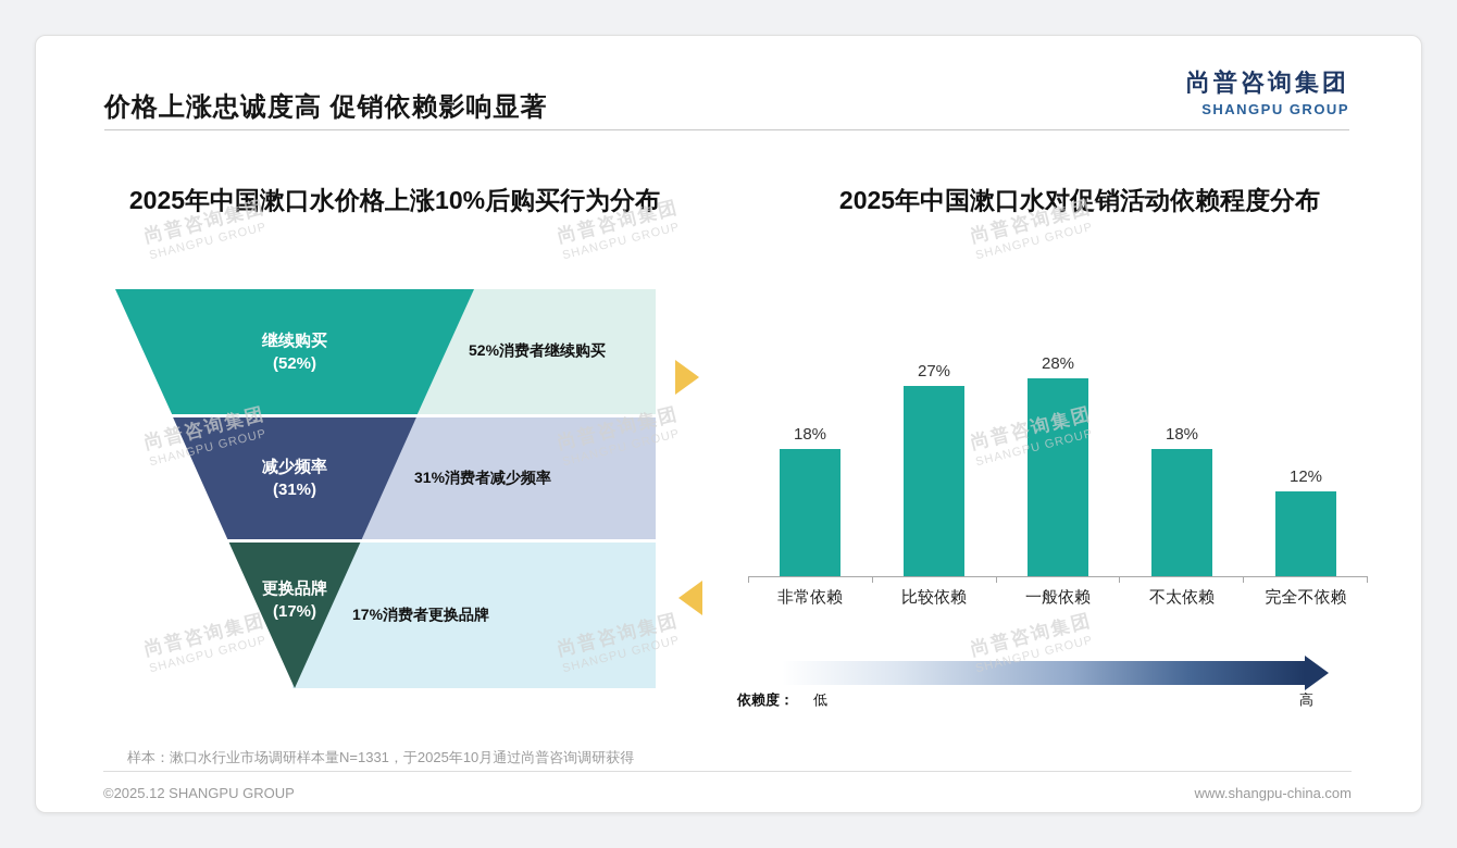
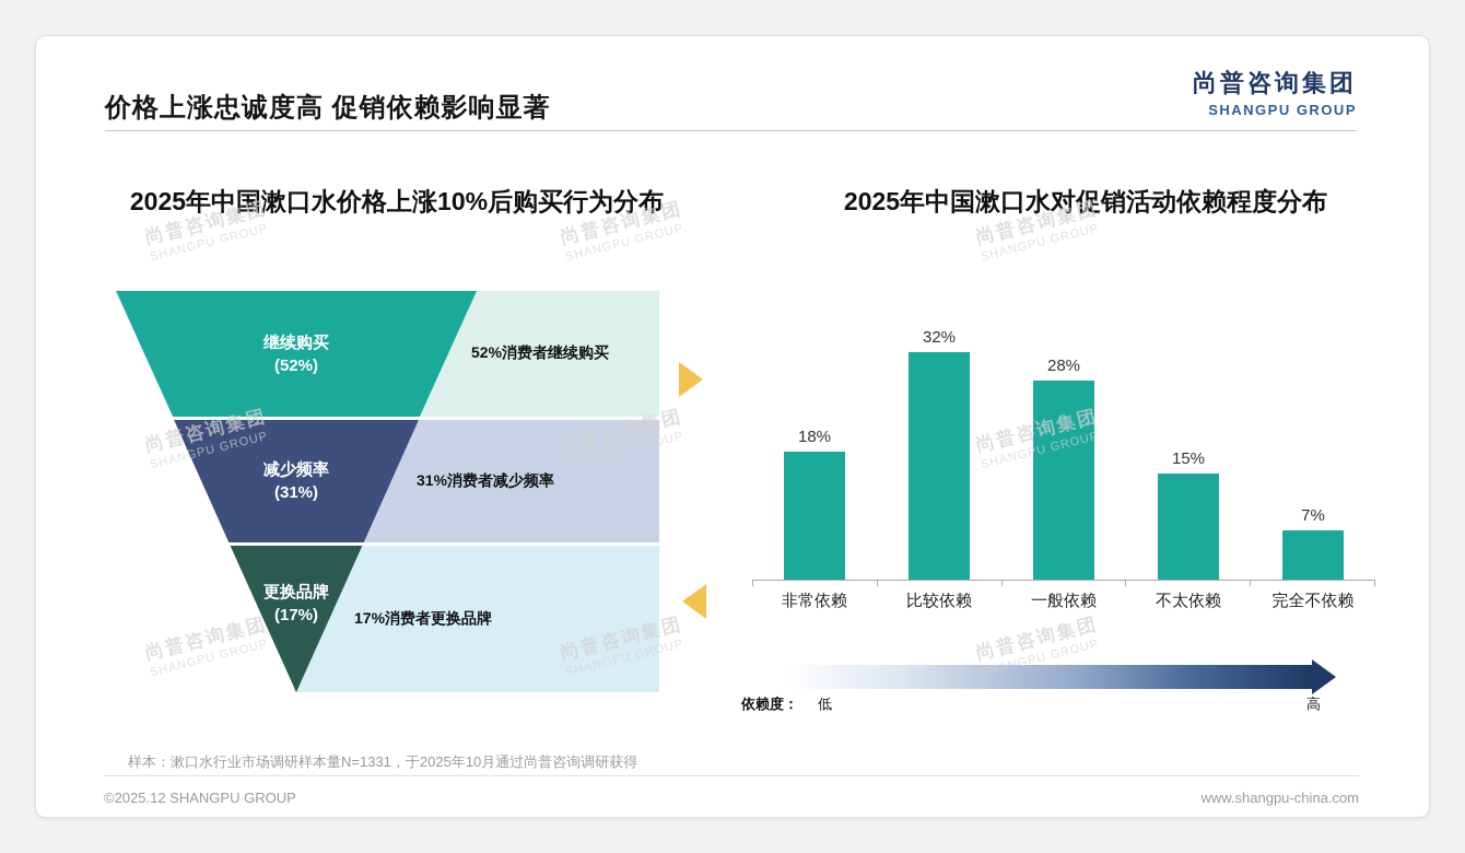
2025年中国漱口水对促销活动依赖程度分布/比较依赖: 27% -> 32%
2025年中国漱口水对促销活动依赖程度分布/不太依赖: 18% -> 15%
2025年中国漱口水对促销活动依赖程度分布/完全不依赖: 12% -> 7%
